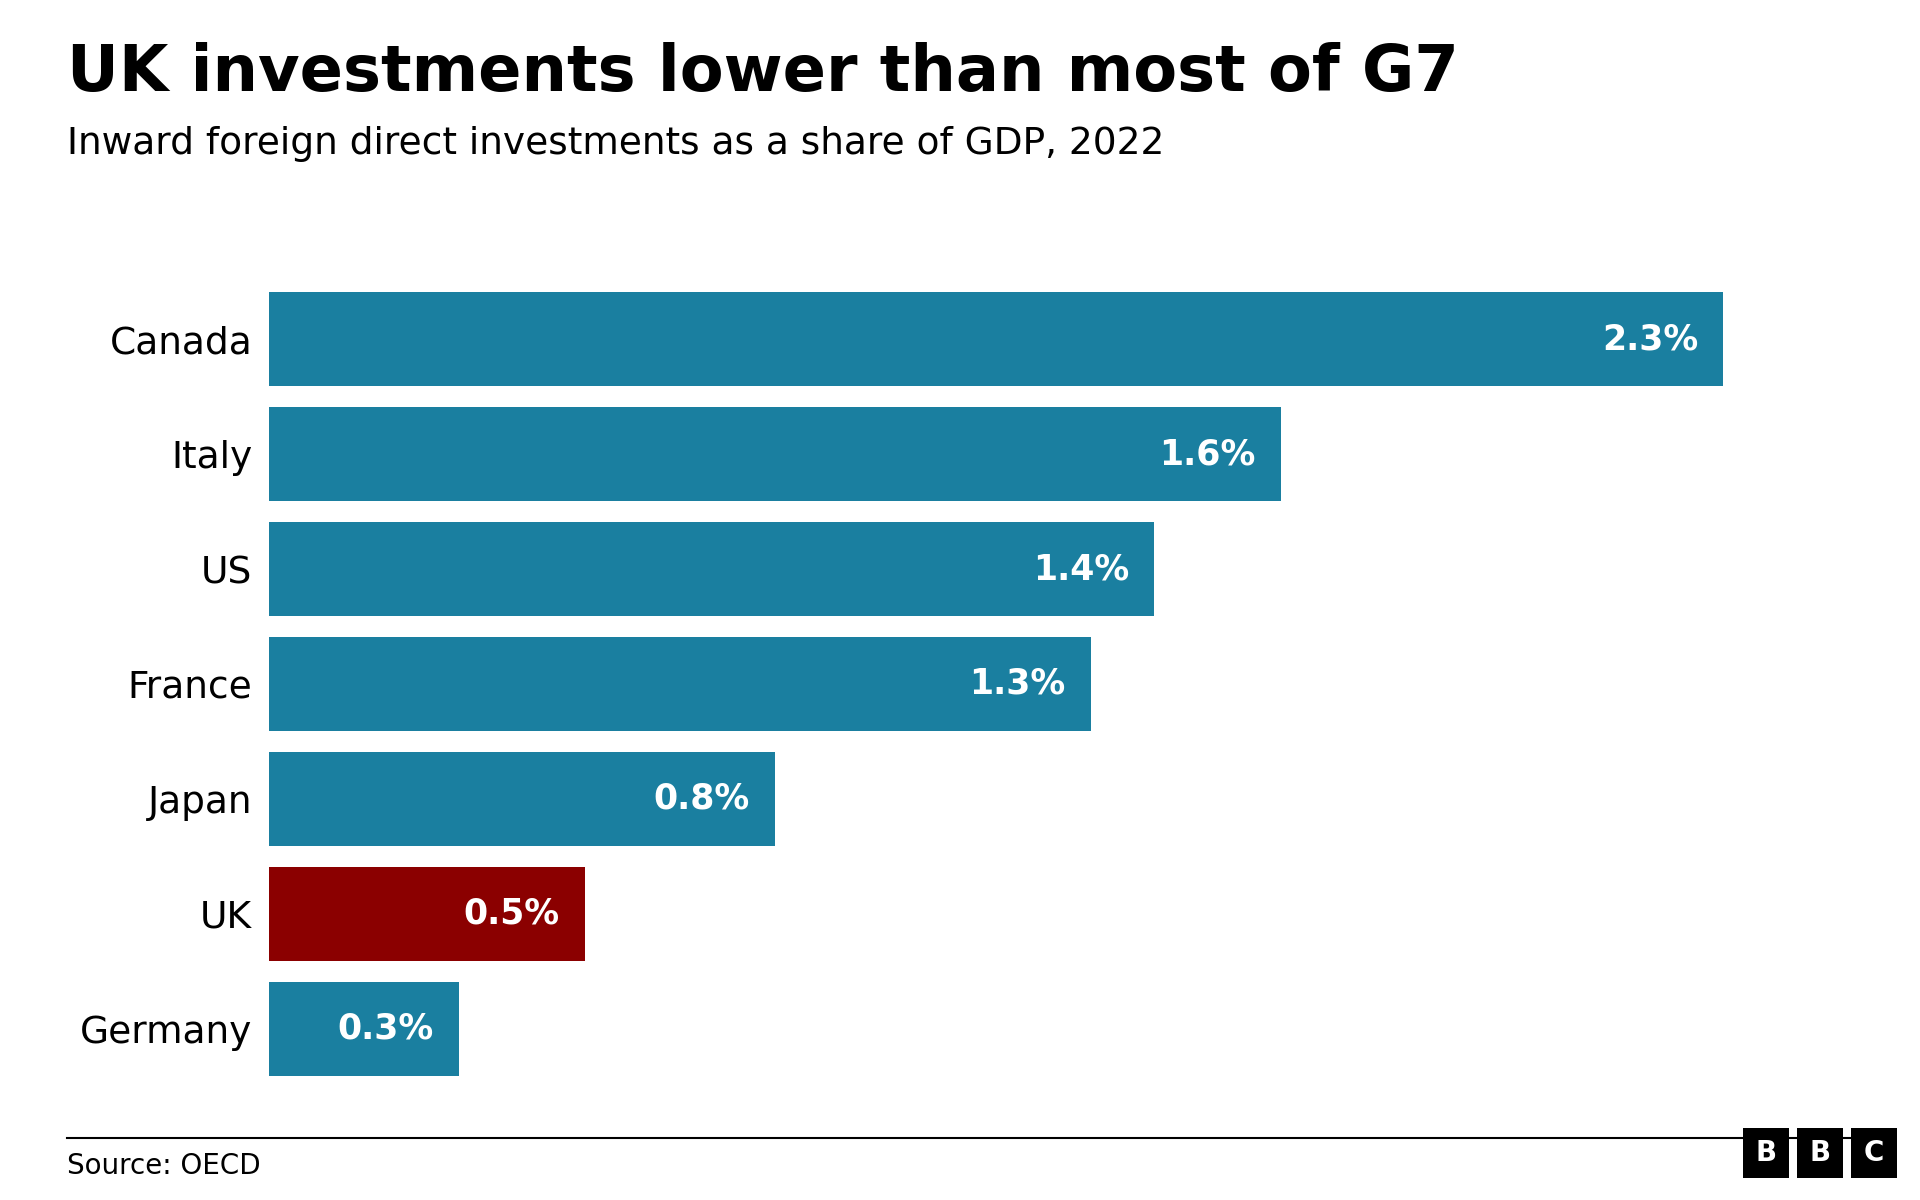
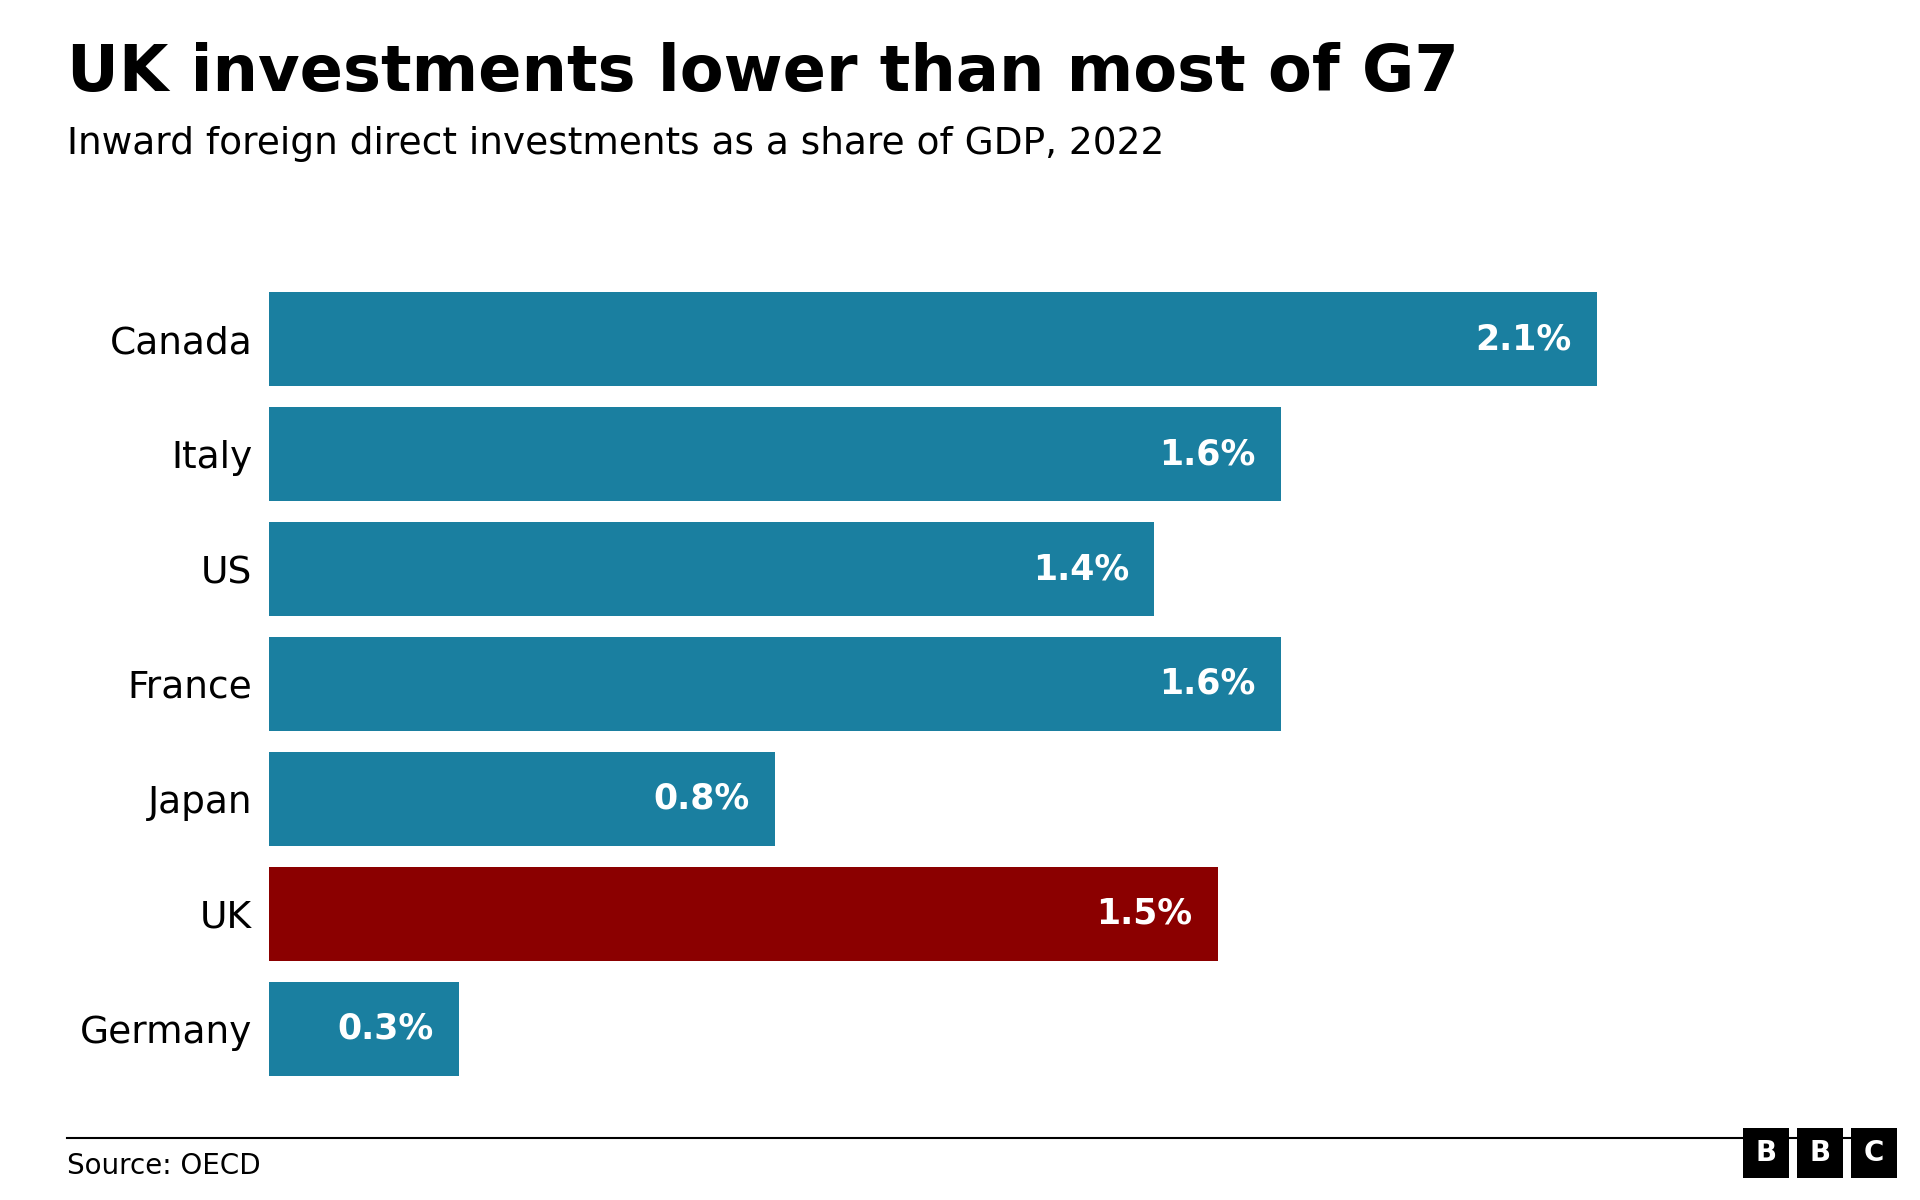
Canada: 2.3% -> 2.1%
France: 1.3% -> 1.6%
UK: 0.5% -> 1.5%
